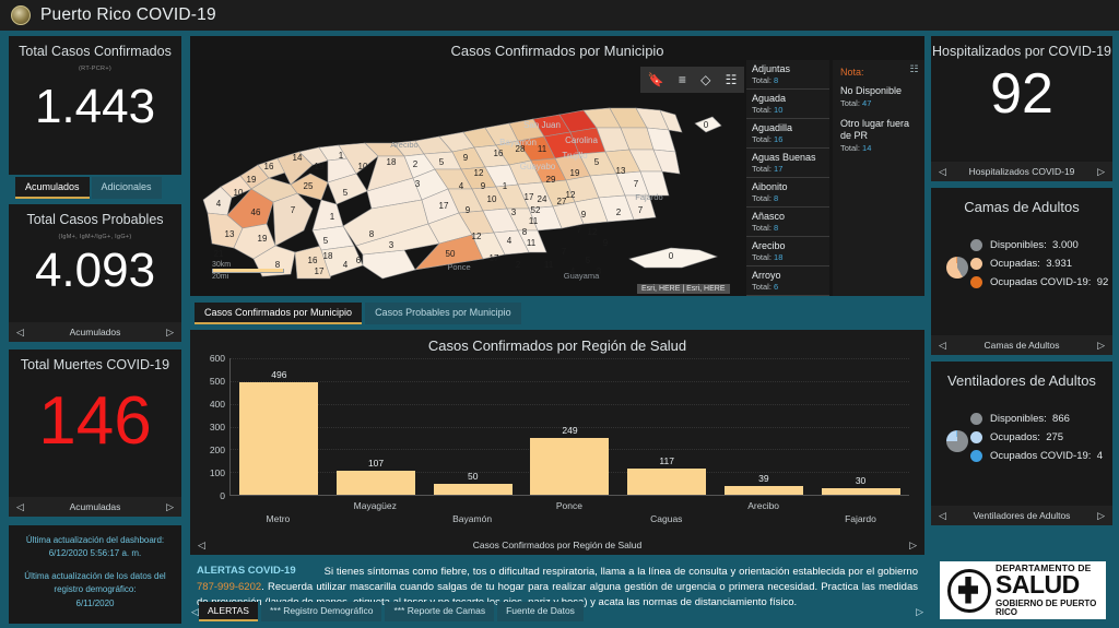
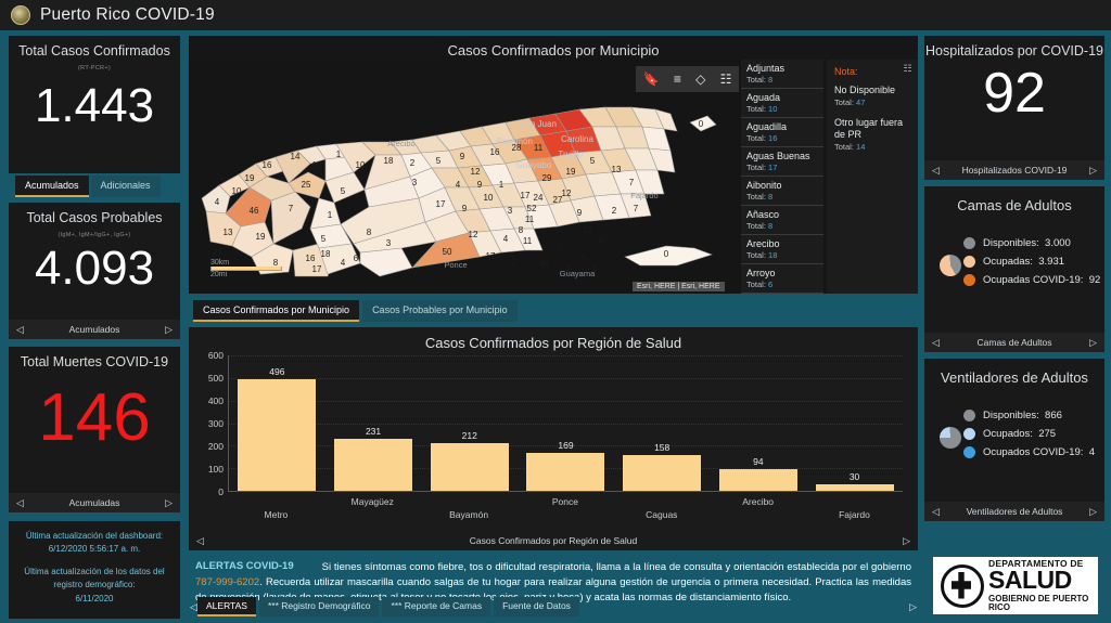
Mayagüez: 107 -> 231
Bayamón: 50 -> 212
Ponce: 249 -> 169
Caguas: 117 -> 158
Arecibo: 39 -> 94
